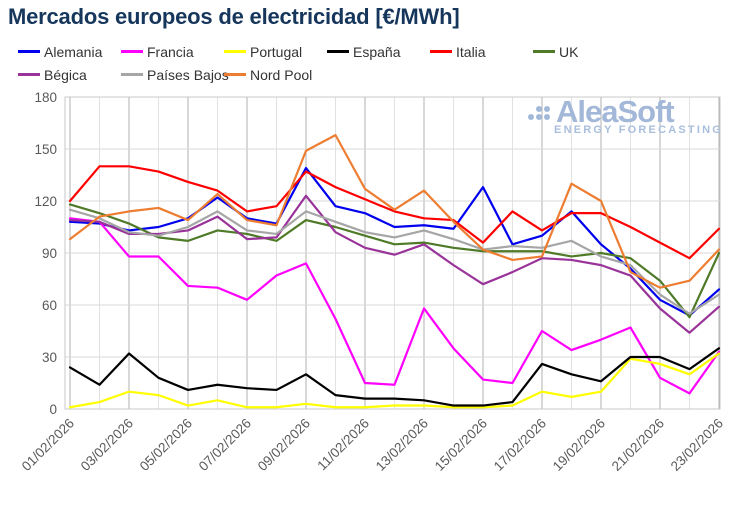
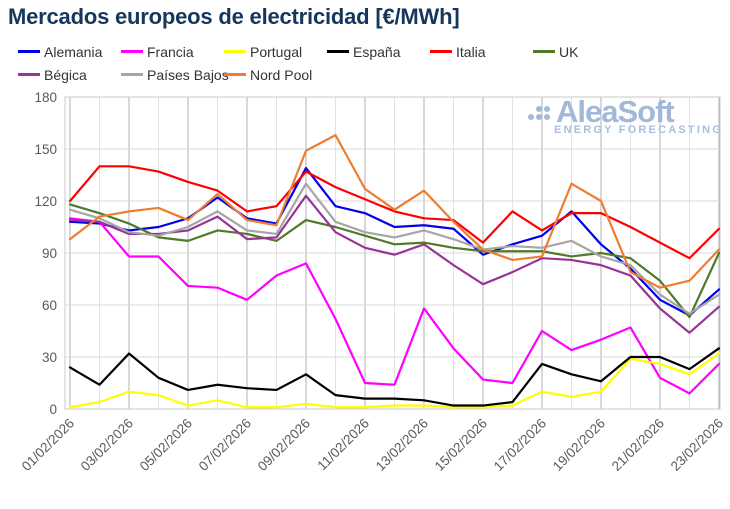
Países Bajos/09/02/2026: 114 -> 130
Alemania/15/02/2026: 128 -> 89
Francia/23/02/2026: 33 -> 26
